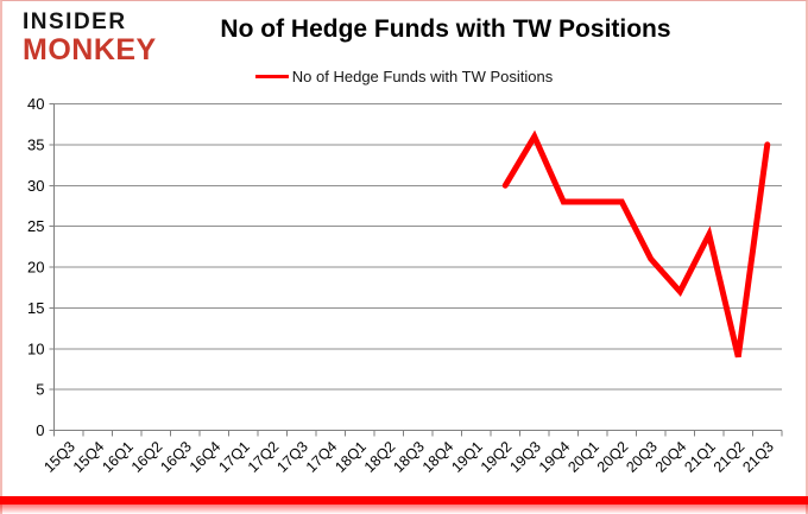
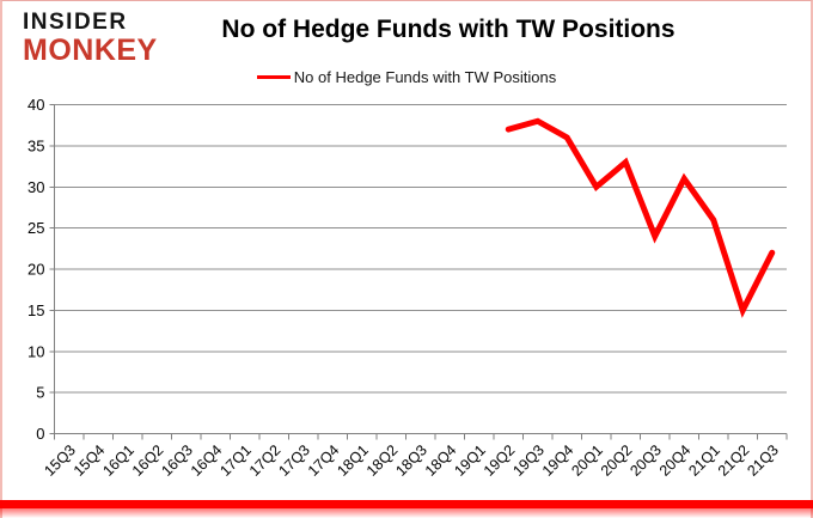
19Q2: 30 -> 37
19Q3: 36 -> 38
19Q4: 28 -> 36
20Q1: 28 -> 30
20Q2: 28 -> 33
20Q3: 21 -> 24
20Q4: 17 -> 31
21Q1: 24 -> 26
21Q2: 9 -> 15
21Q3: 35 -> 22
